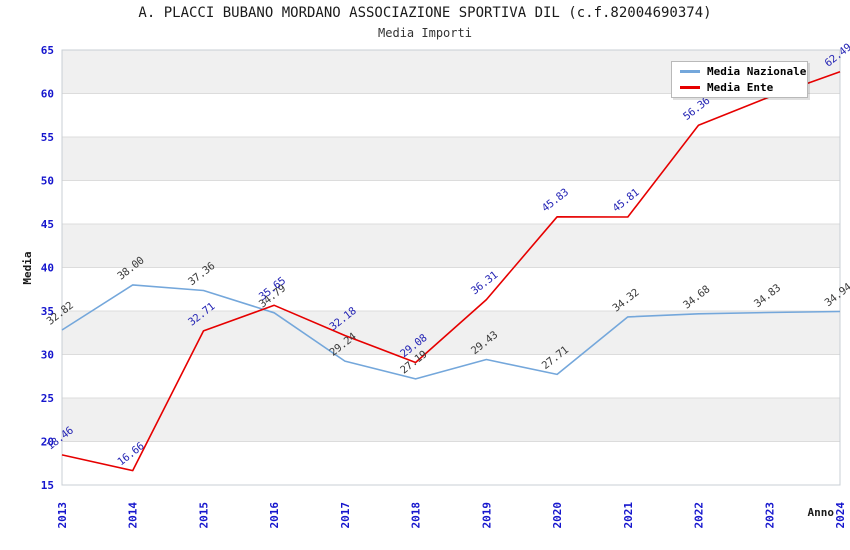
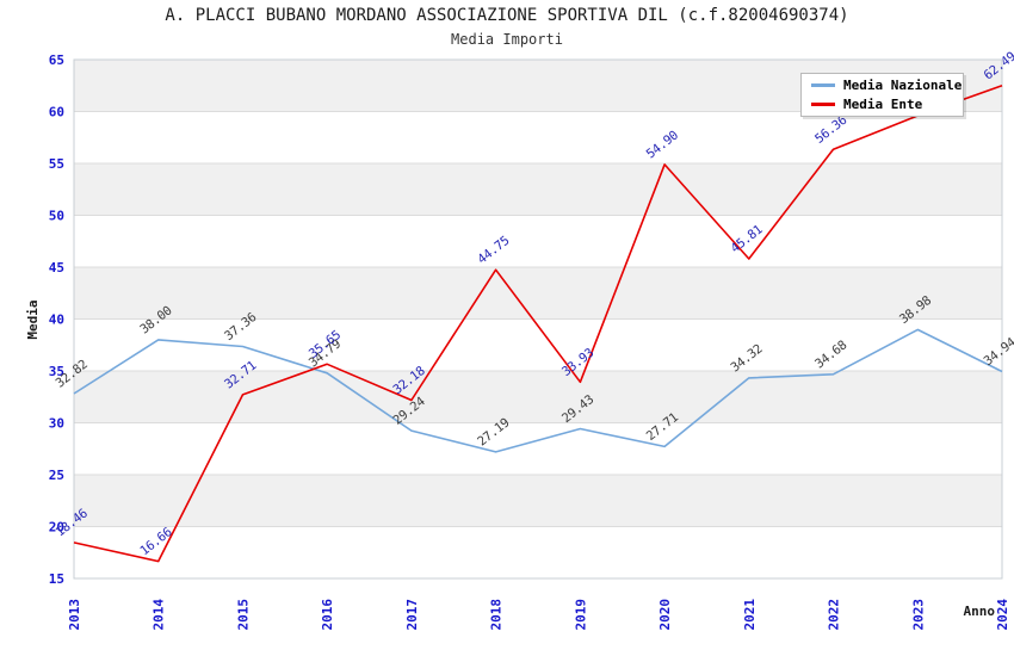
Media Ente/2018: 29.08 -> 44.75
Media Ente/2019: 36.31 -> 33.93
Media Ente/2020: 45.83 -> 54.90
Media Nazionale/2023: 34.83 -> 38.98
